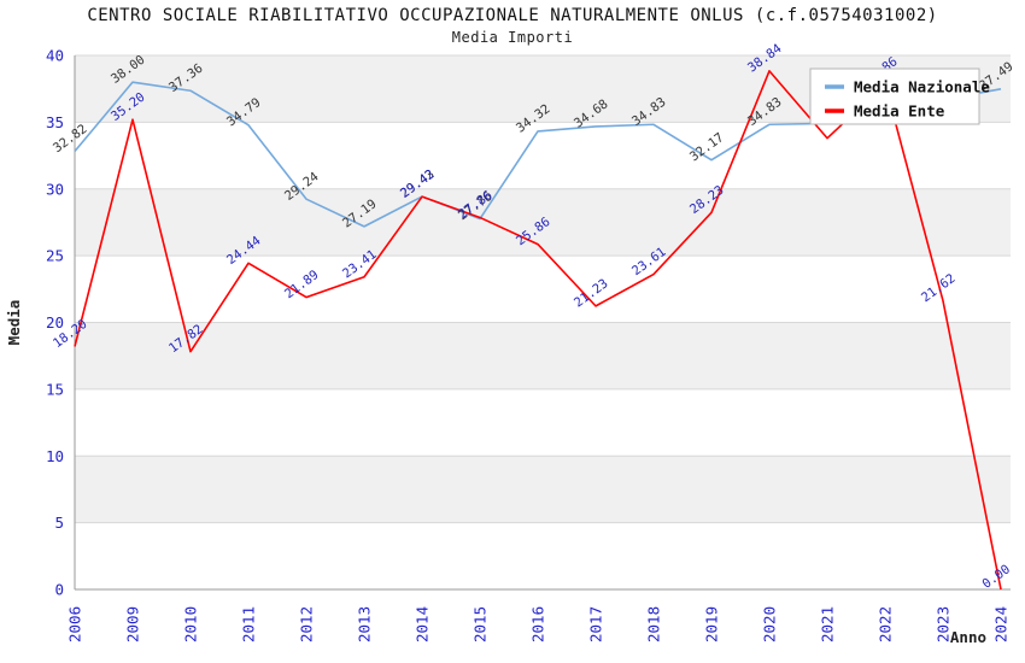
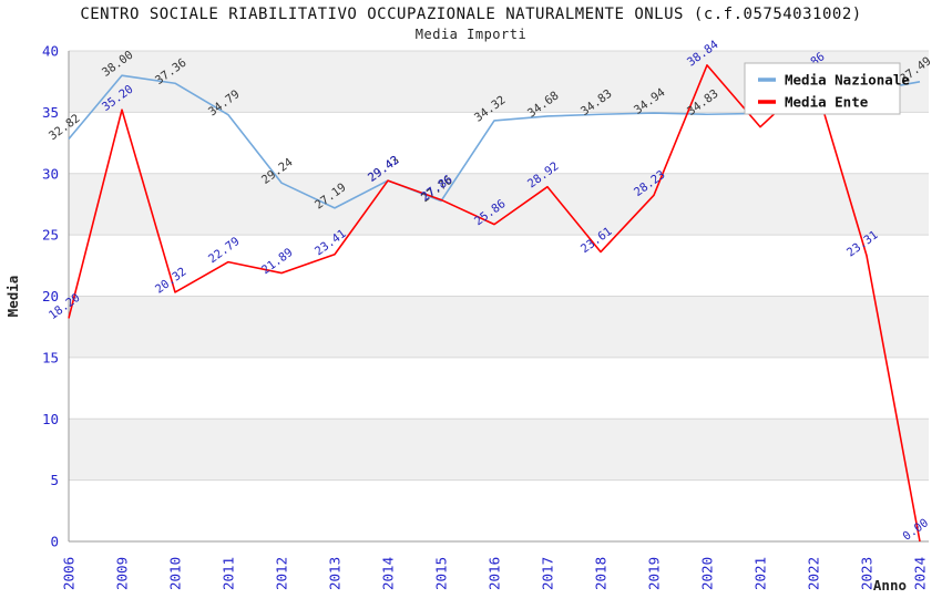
Media Ente/2010: 17.82 -> 20.32
Media Ente/2011: 24.44 -> 22.79
Media Ente/2017: 21.23 -> 28.92
Media Nazionale/2019: 32.17 -> 34.94
Media Ente/2023: 21.62 -> 23.31
